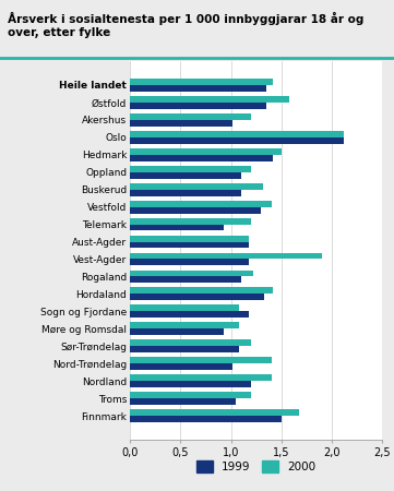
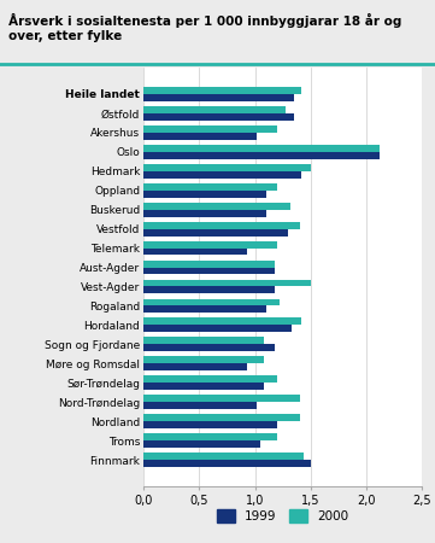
2000/Østfold: 1,58 -> 1,28
2000/Vest-Agder: 1,90 -> 1,50
2000/Finnmark: 1,68 -> 1,44
